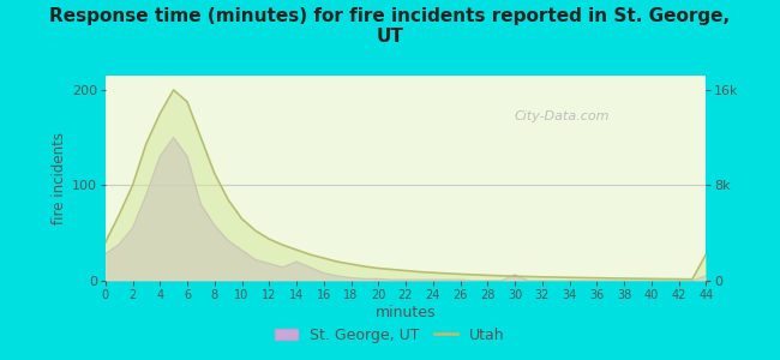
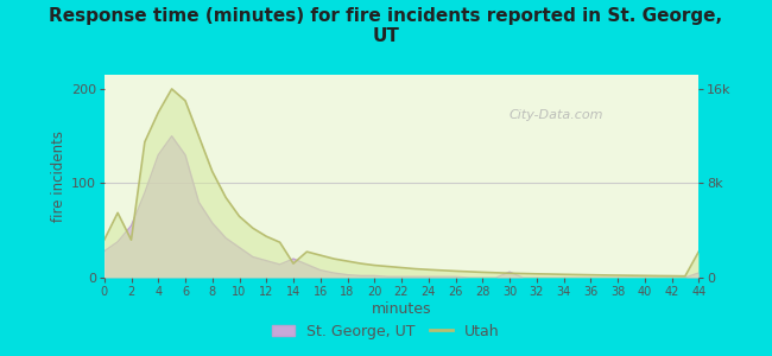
Utah/2: 8.0k -> 3.2k
Utah/14: 2.6k -> 1.2k
